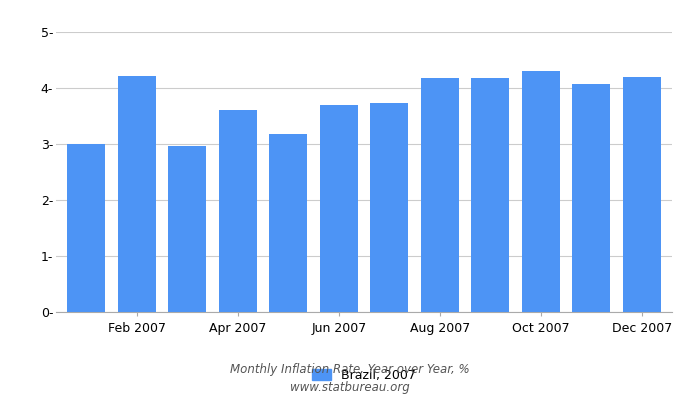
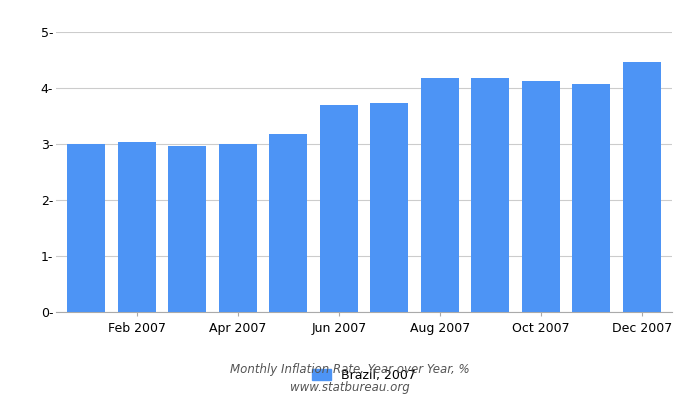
Feb 2007: 4.22- -> 3.03-
Apr 2007: 3.60- -> 3.00-
Oct 2007: 4.30- -> 4.13-
Dec 2007: 4.20- -> 4.46-
